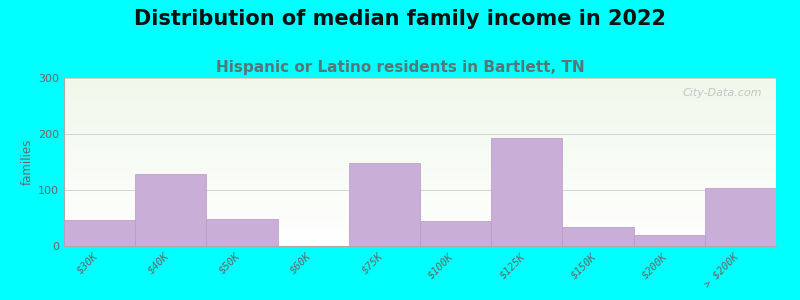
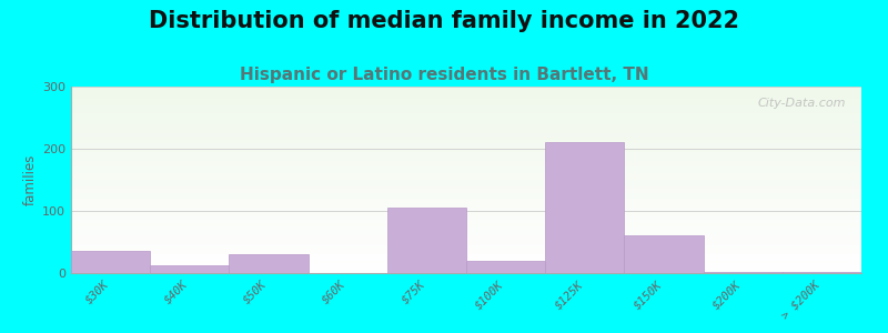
$30K: 46 -> 35
$40K: 128 -> 13
$50K: 48 -> 30
$75K: 148 -> 105
$100K: 44 -> 20
$125K: 192 -> 210
$150K: 34 -> 60
$200K: 20 -> 2
> $200K: 104 -> 2
